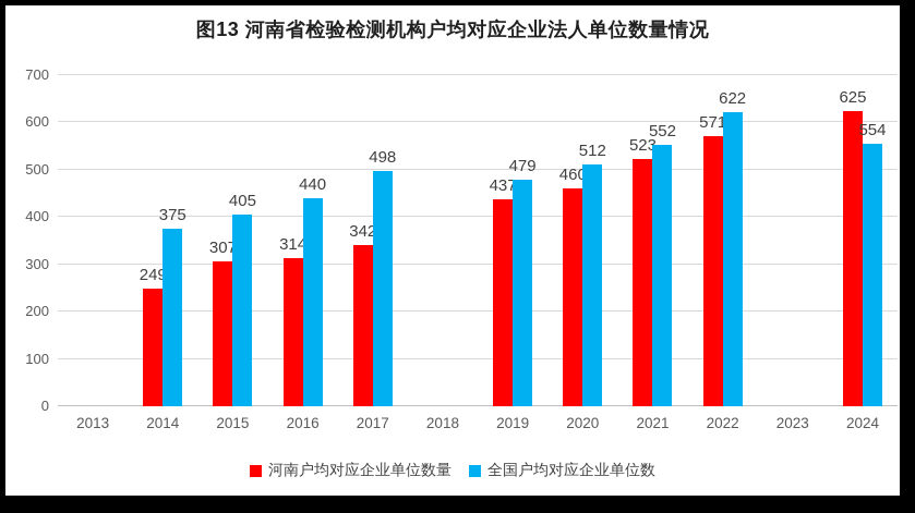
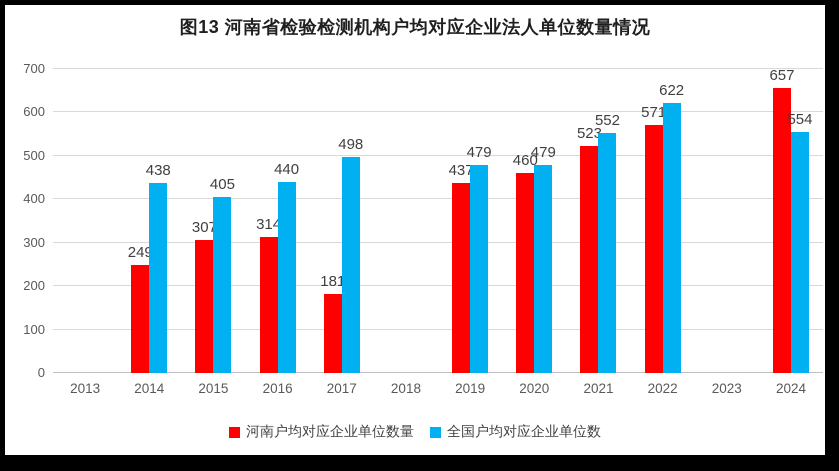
全国户均对应企业单位数/2014: 375 -> 438
河南户均对应企业单位数量/2017: 342 -> 181
全国户均对应企业单位数/2020: 512 -> 479
河南户均对应企业单位数量/2024: 625 -> 657
